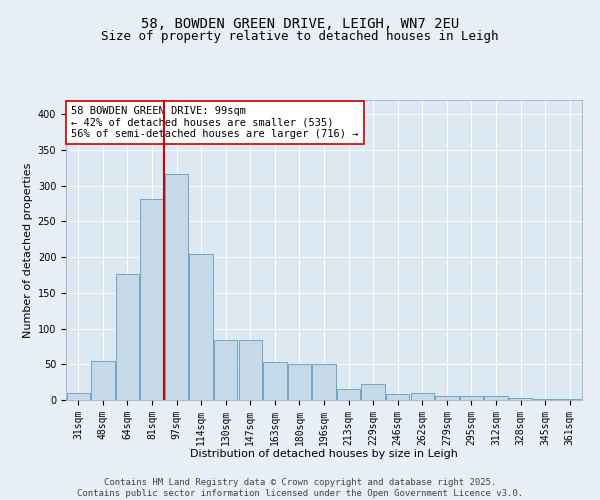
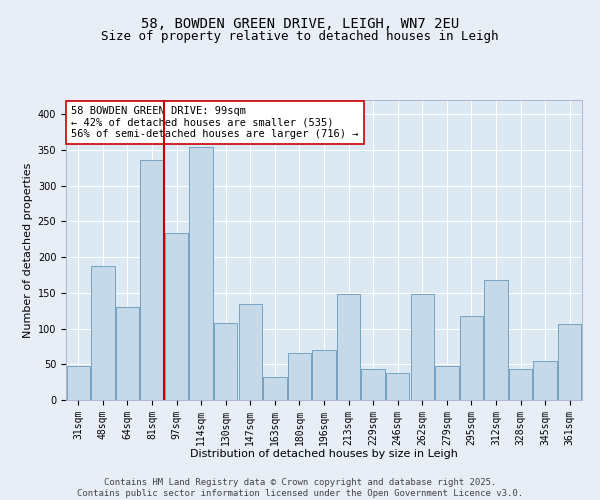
31sqm: 10 -> 48
48sqm: 54 -> 188
64sqm: 176 -> 130
81sqm: 281 -> 336
97sqm: 317 -> 234
114sqm: 204 -> 354
130sqm: 84 -> 108
147sqm: 84 -> 134
163sqm: 53 -> 32
180sqm: 51 -> 66
196sqm: 50 -> 70
213sqm: 15 -> 148
229sqm: 23 -> 44
246sqm: 8 -> 38
262sqm: 10 -> 148
279sqm: 5 -> 48
295sqm: 6 -> 118
312sqm: 5 -> 168
328sqm: 3 -> 44
345sqm: 2 -> 54
361sqm: 2 -> 106
